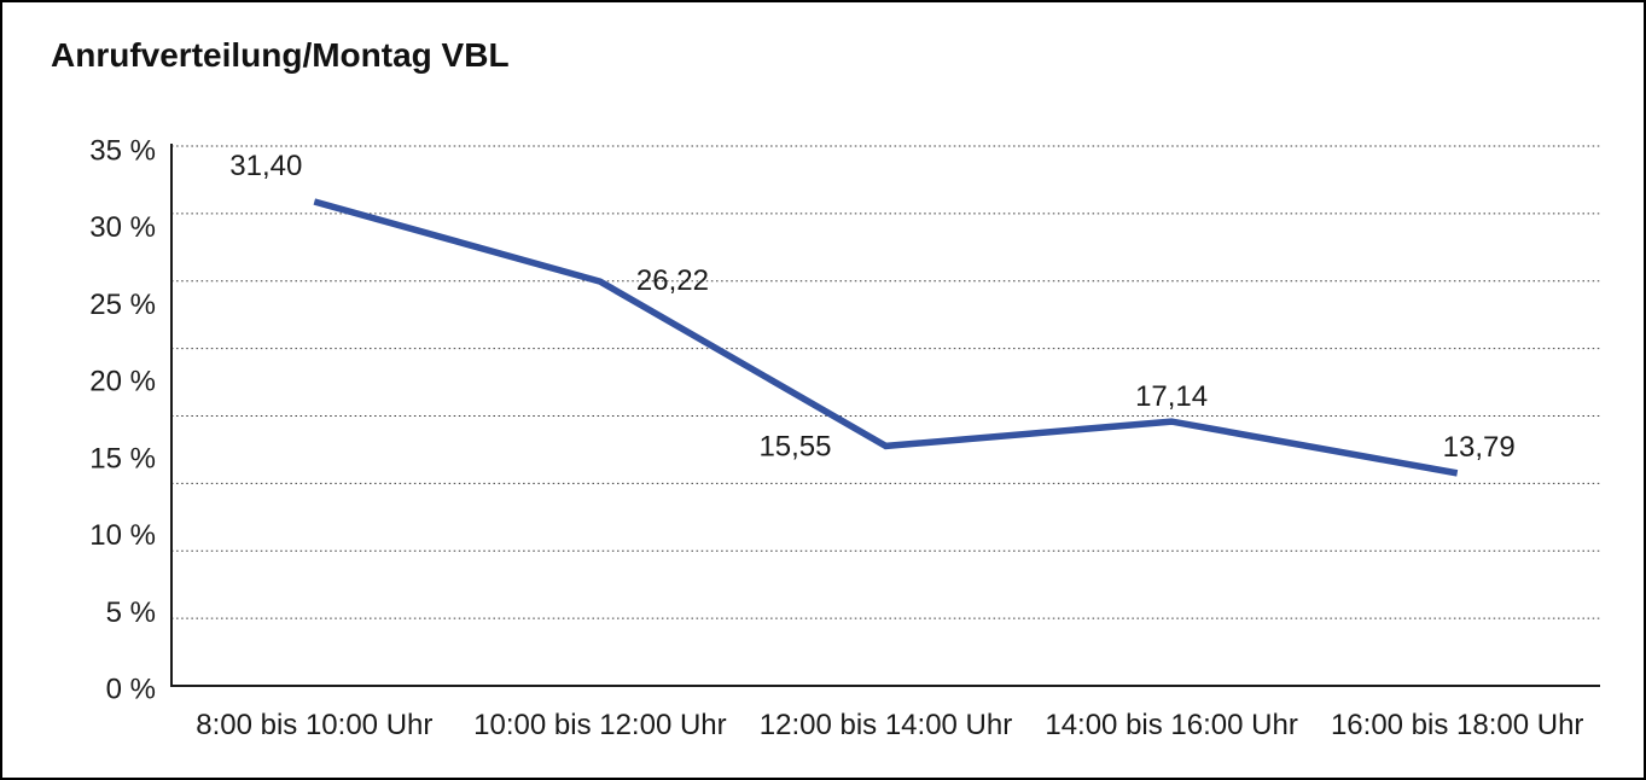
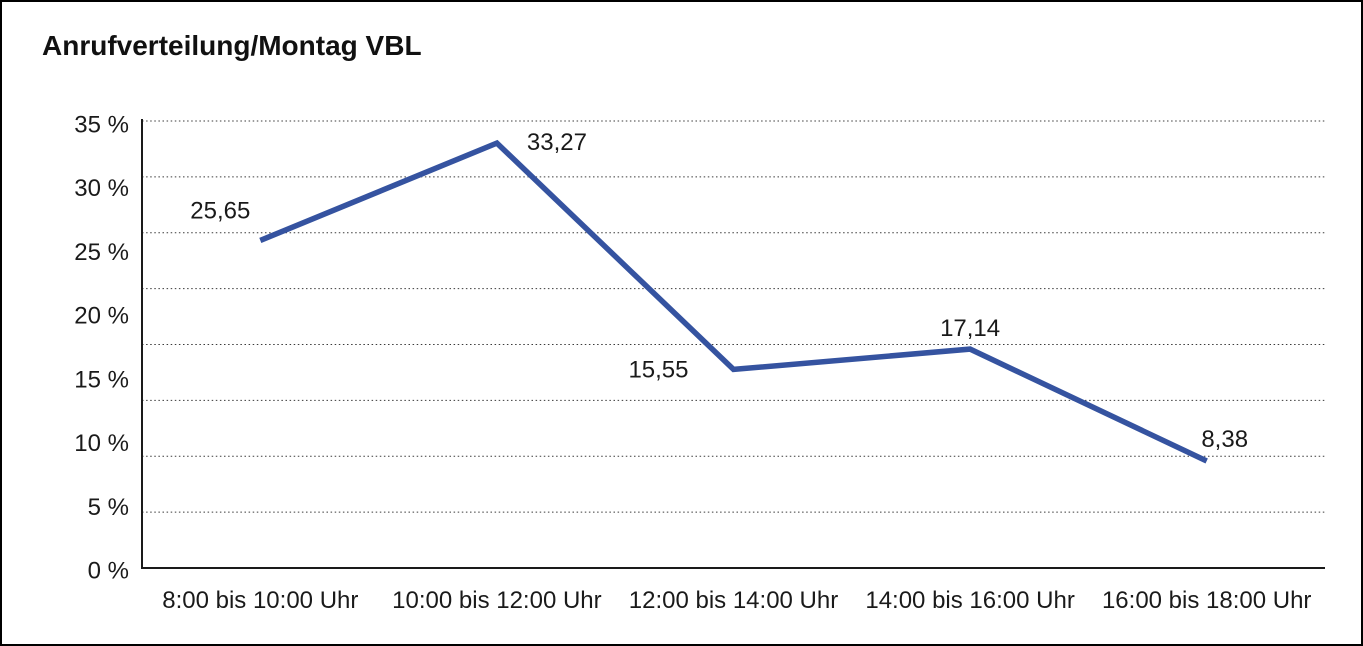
8:00 bis 10:00 Uhr: 31,40 -> 25,65
10:00 bis 12:00 Uhr: 26,22 -> 33,27
16:00 bis 18:00 Uhr: 13,79 -> 8,38
